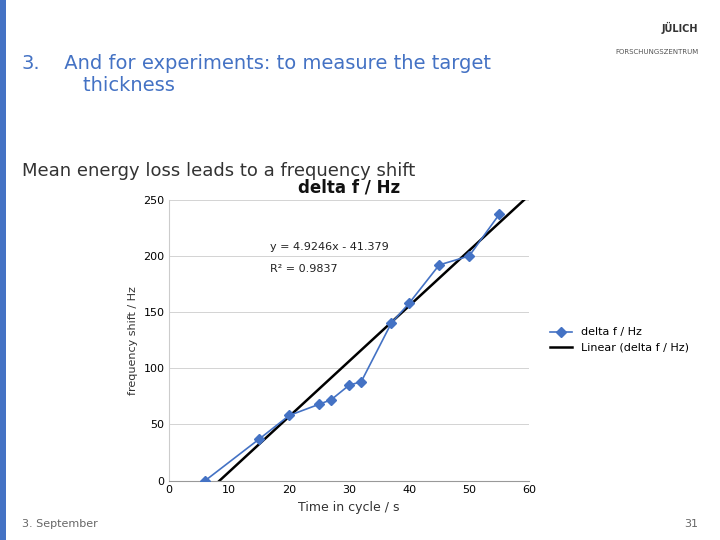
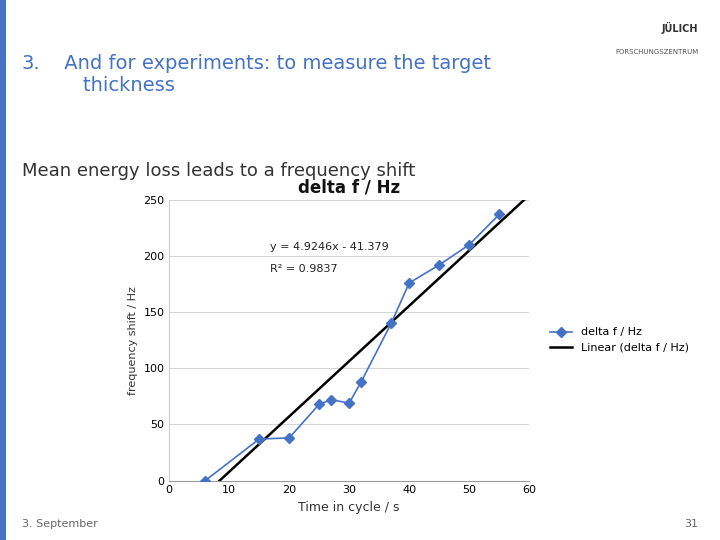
20: 58 -> 38
30: 85 -> 69
40: 158 -> 176
50: 200 -> 210
